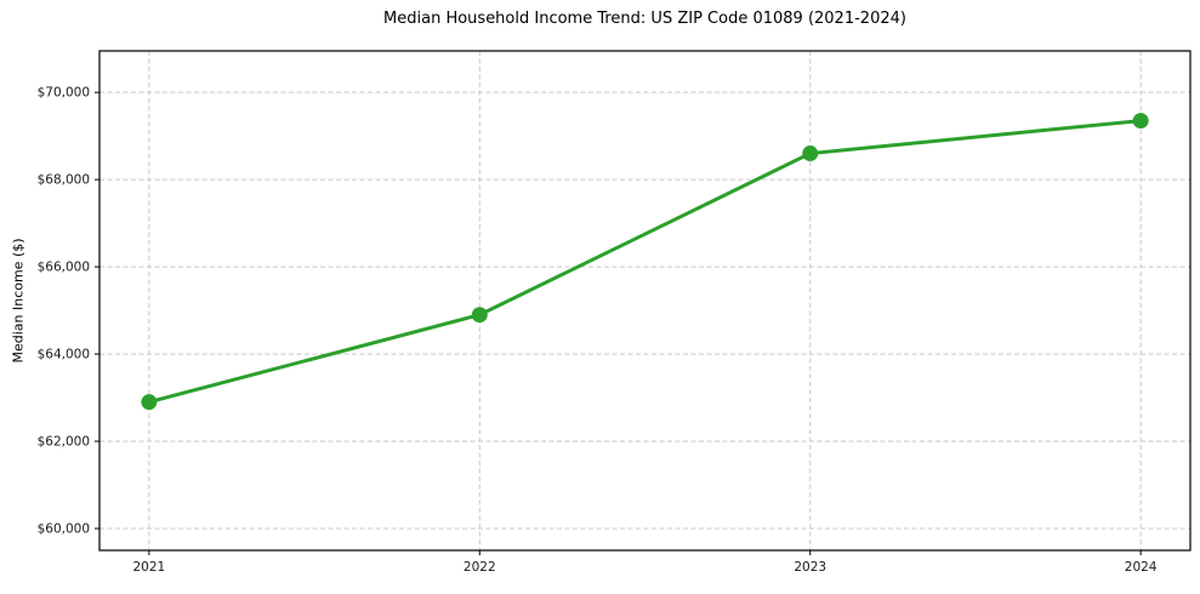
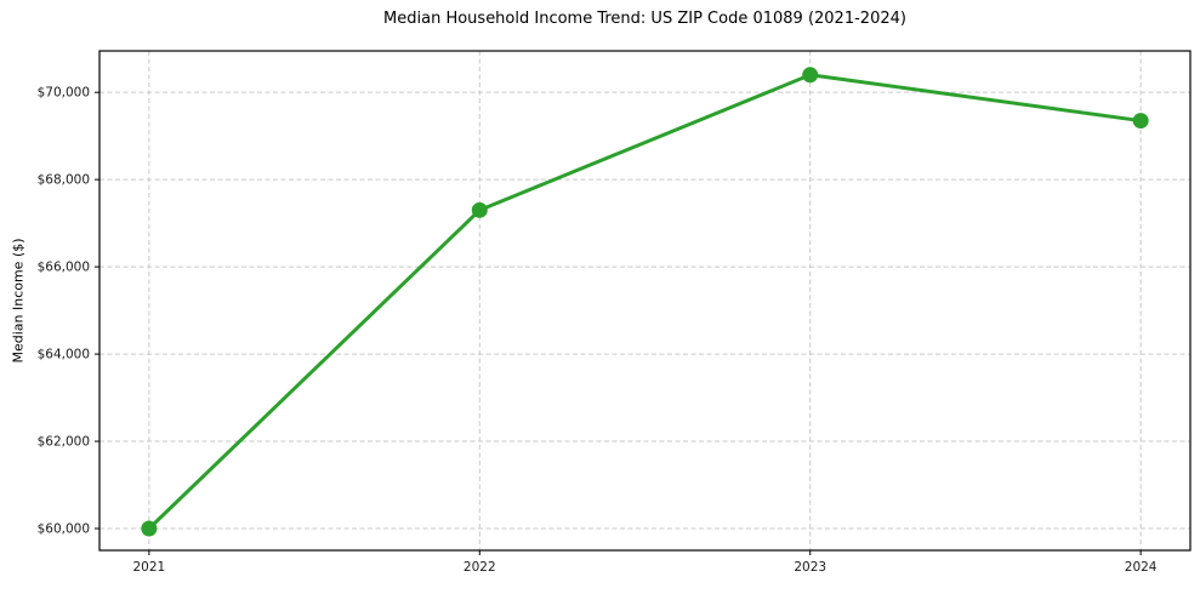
2021: $62900 -> $60000
2022: $64900 -> $67300
2023: $68600 -> $70400
